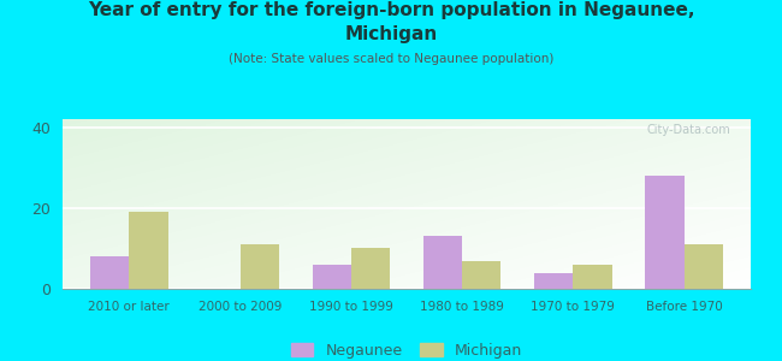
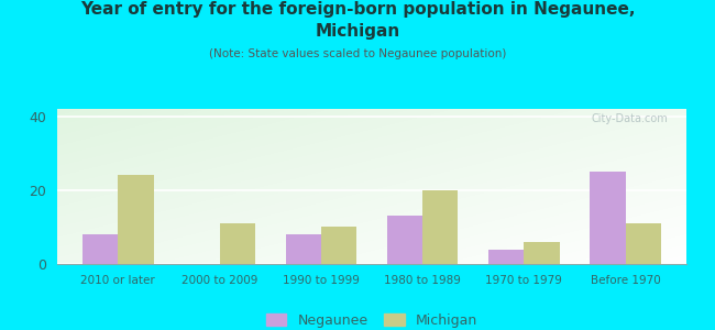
Michigan/2010 or later: 19 -> 24
Negaunee/1990 to 1999: 6 -> 8
Michigan/1980 to 1989: 7 -> 20
Negaunee/Before 1970: 28 -> 25
